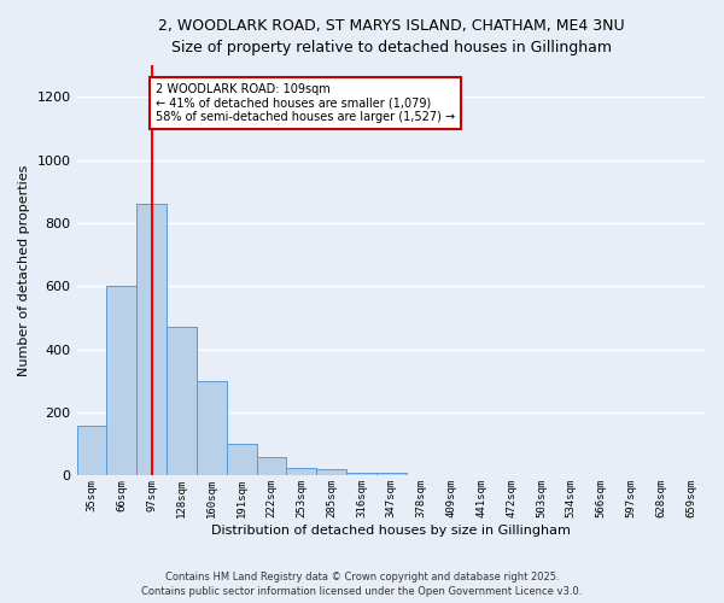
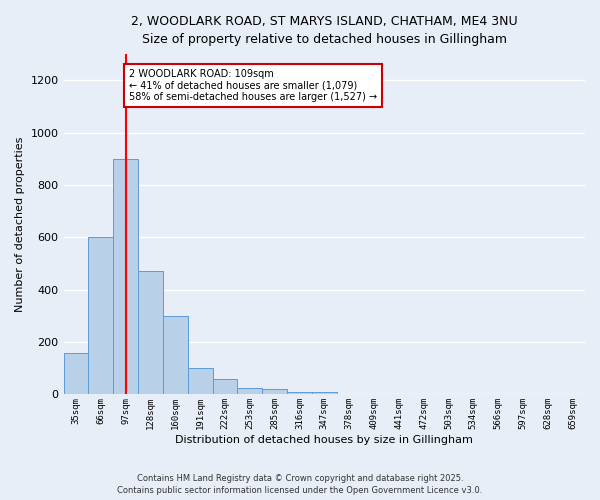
97sqm: 860 -> 900
